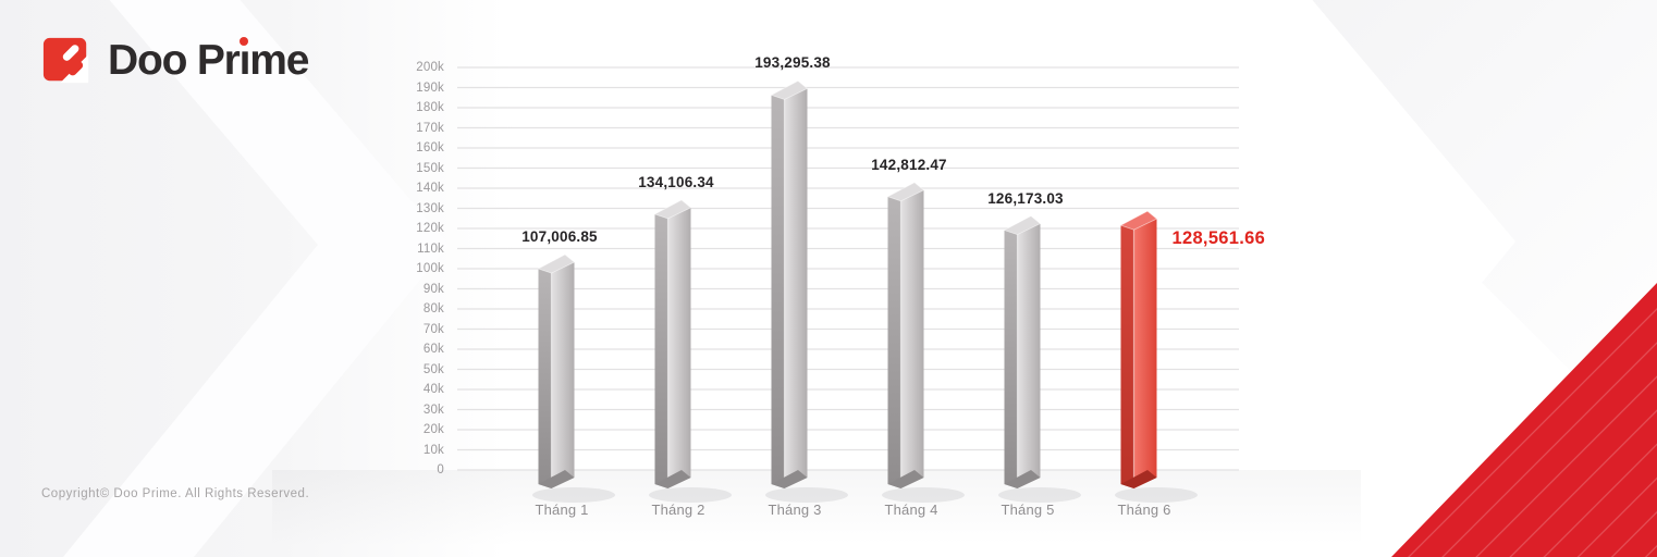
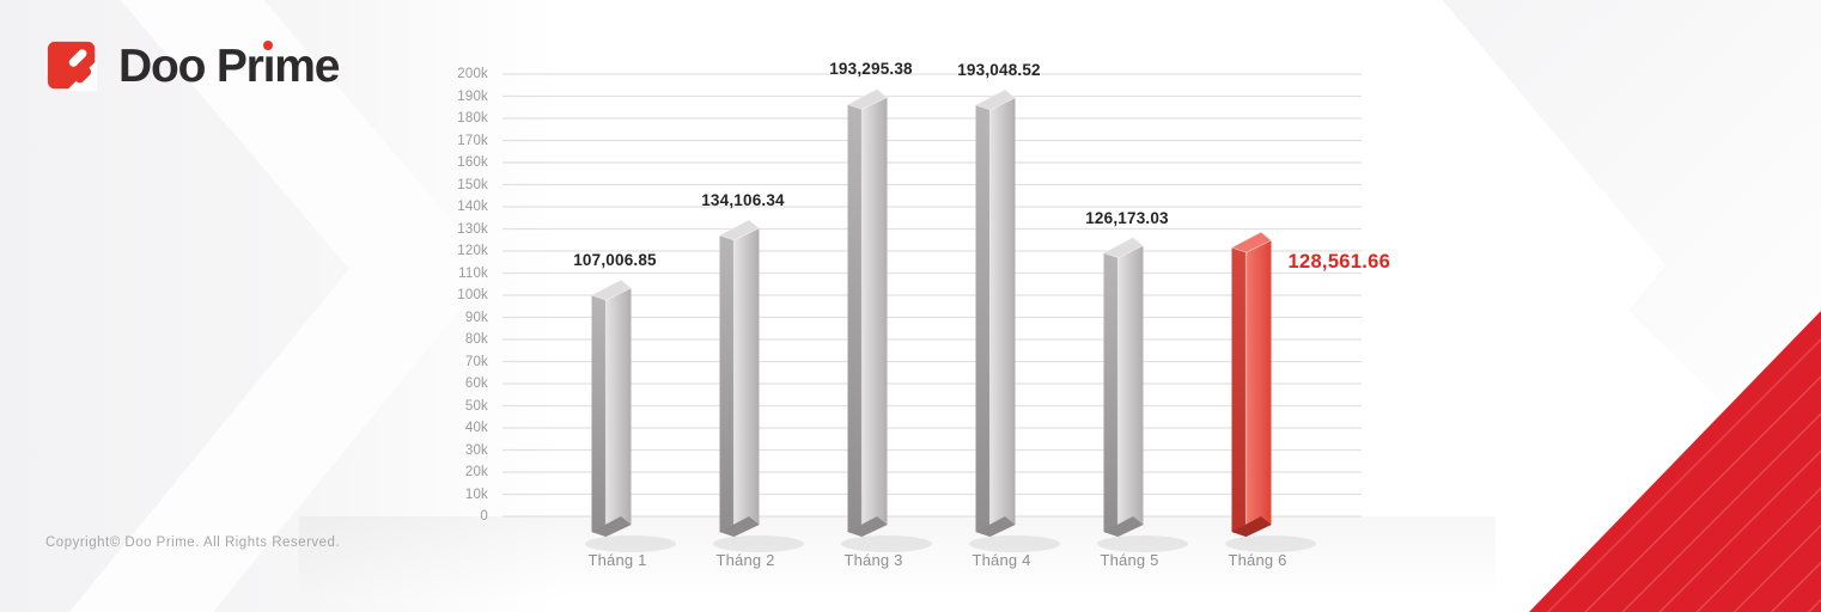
Tháng 4: 142,812.47 -> 193,048.52
